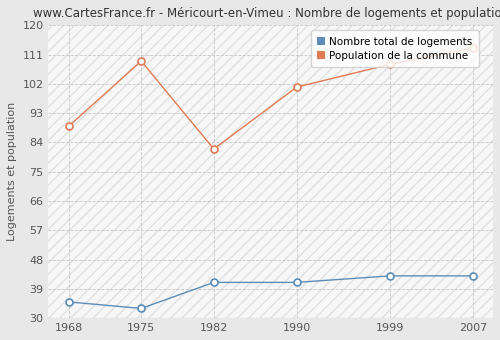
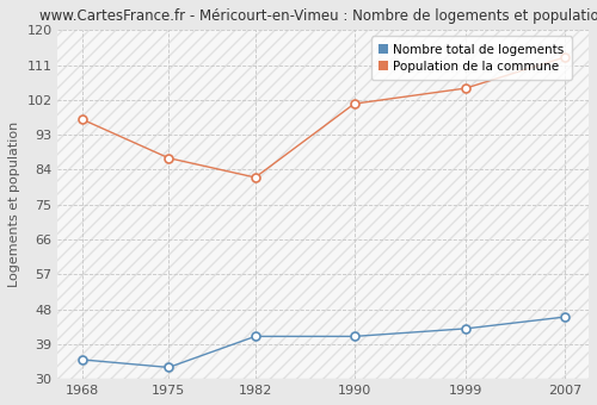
Population de la commune/1968: 89 -> 97
Population de la commune/1975: 109 -> 87
Population de la commune/1999: 108 -> 105
Nombre total de logements/2007: 43 -> 46
